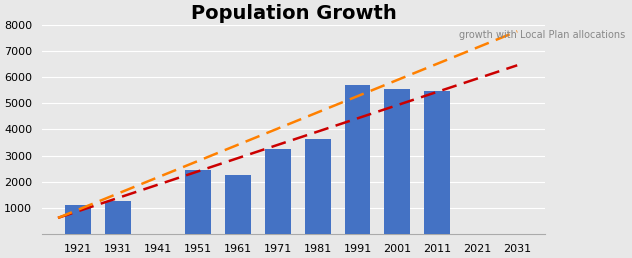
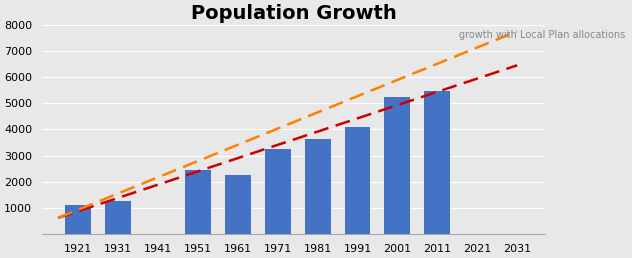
1991: 5700 -> 4100
2001: 5550 -> 5250
